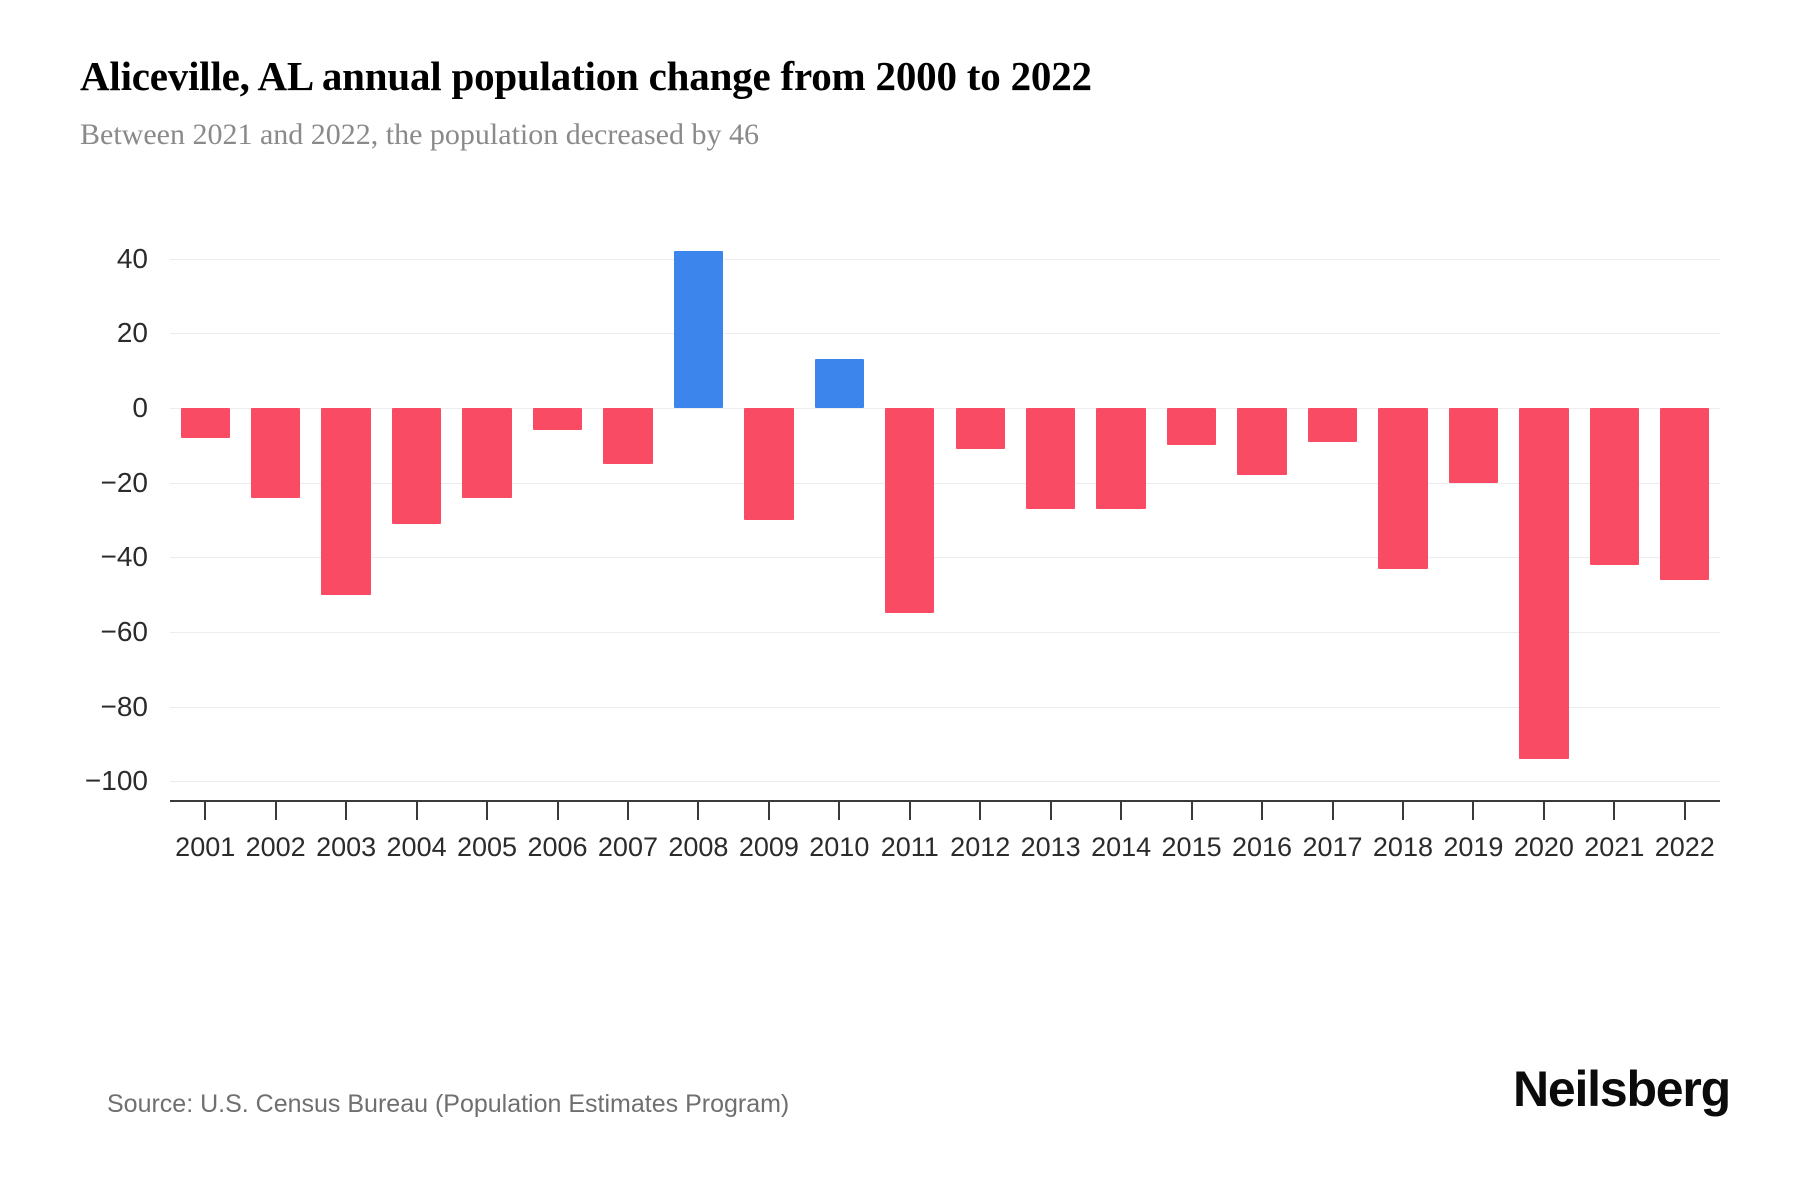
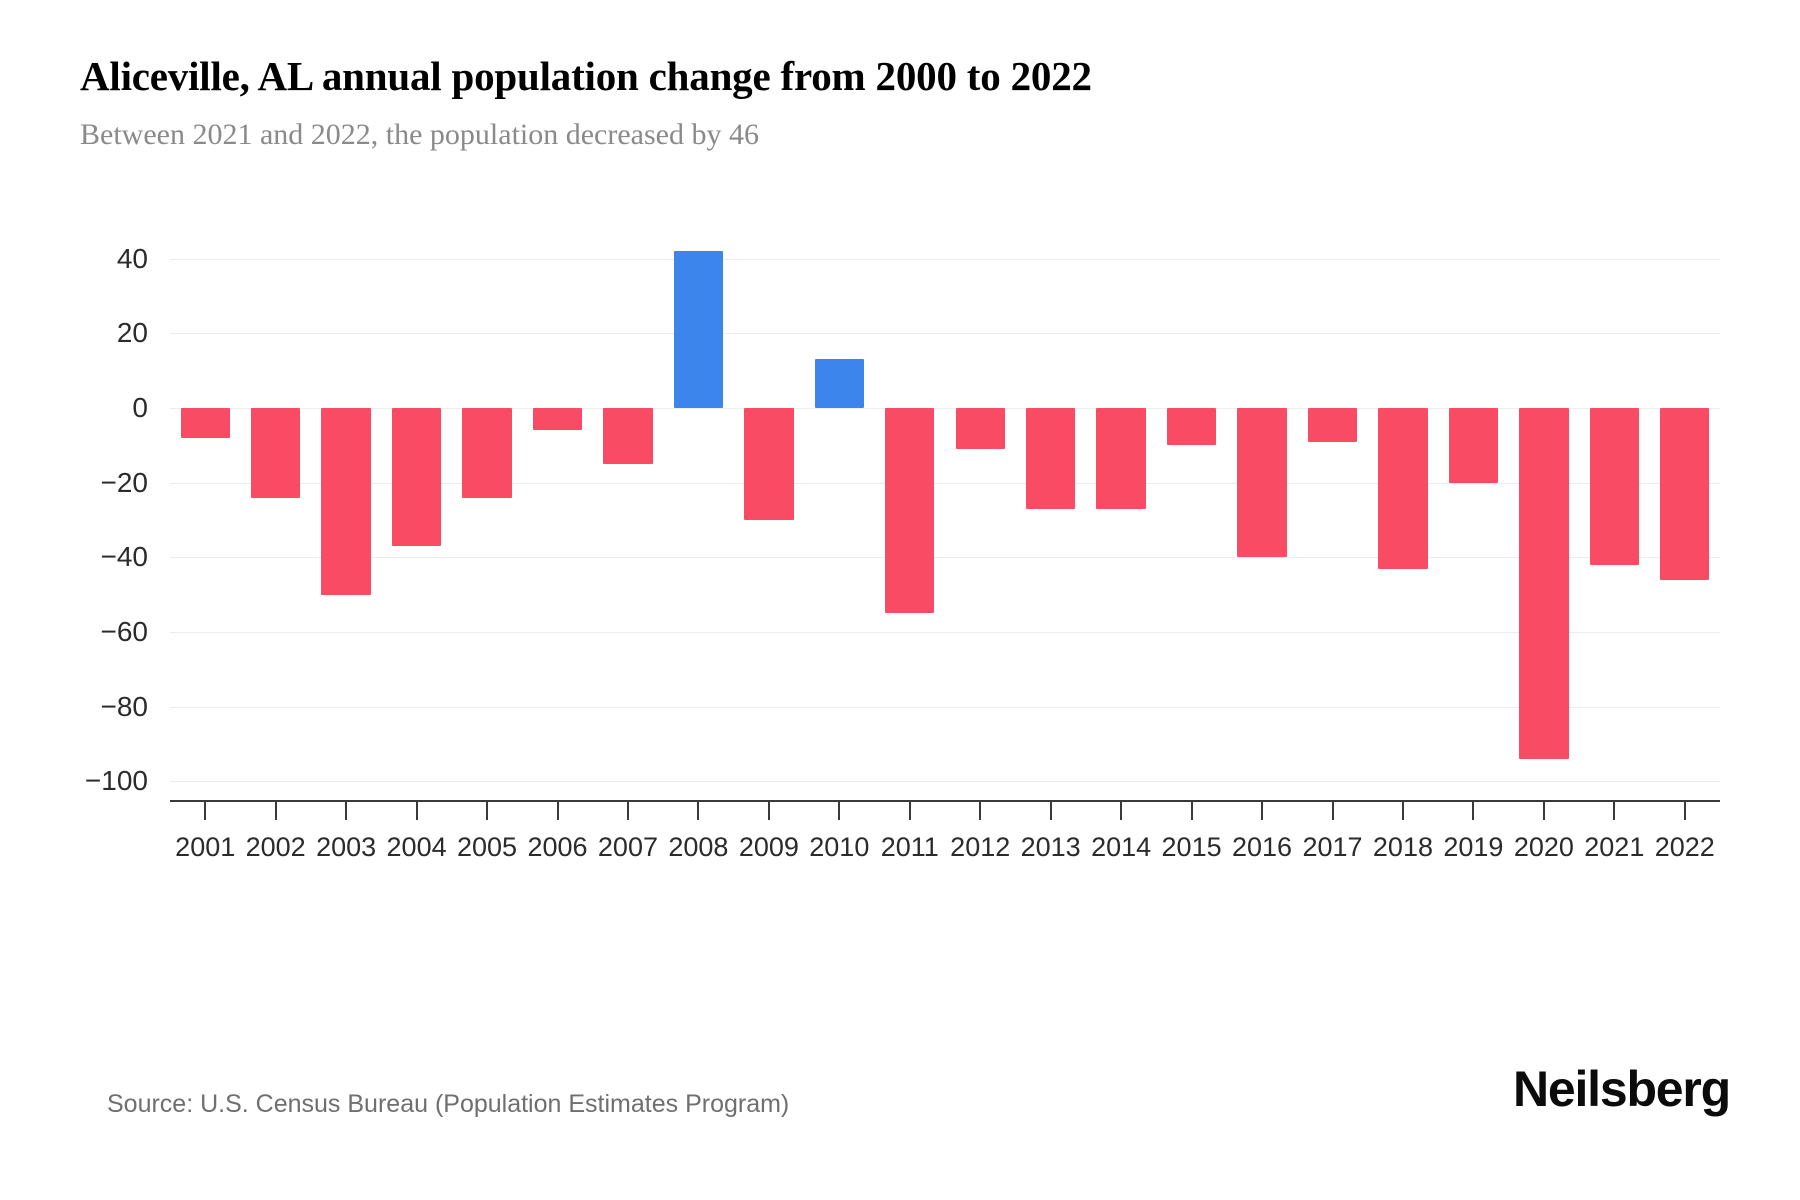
2004: -31 -> -37
2016: -18 -> -40
